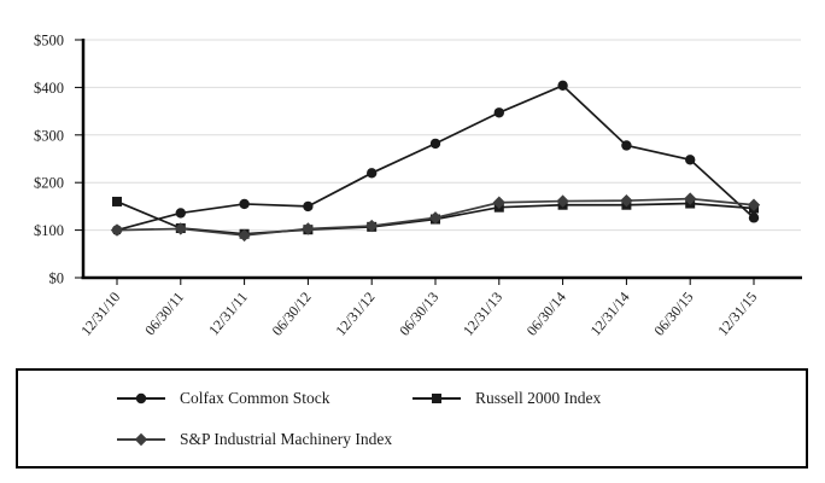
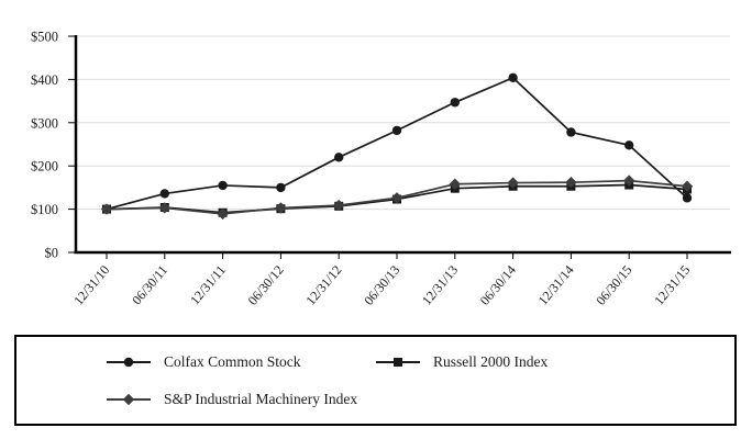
Russell 2000 Index/12/31/10: $160 -> $100
